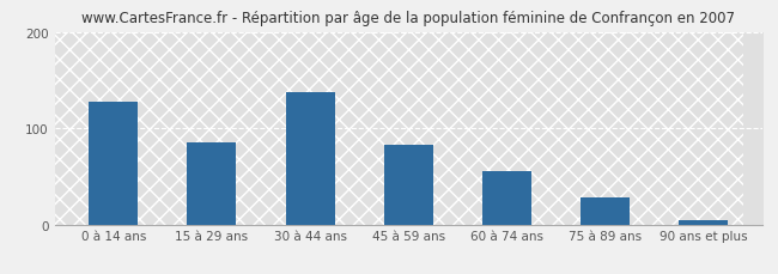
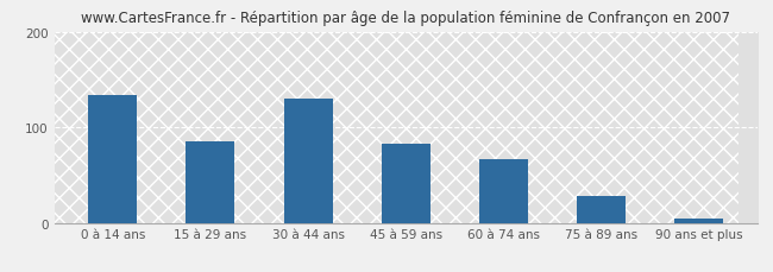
0 à 14 ans: 127 -> 134
30 à 44 ans: 138 -> 130
60 à 74 ans: 55 -> 66
